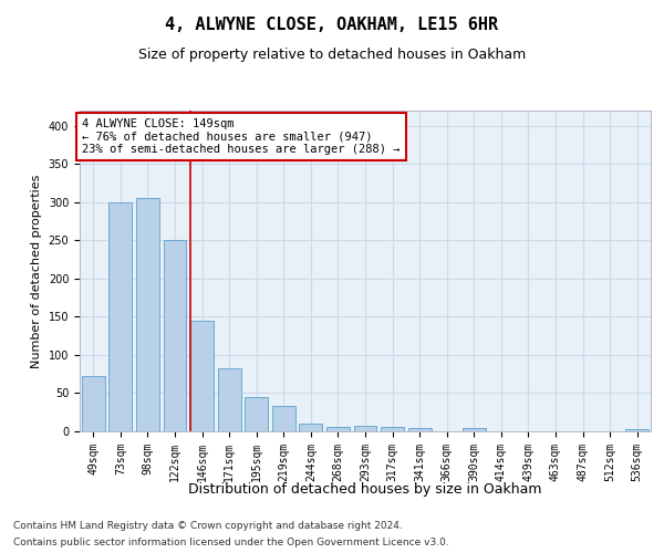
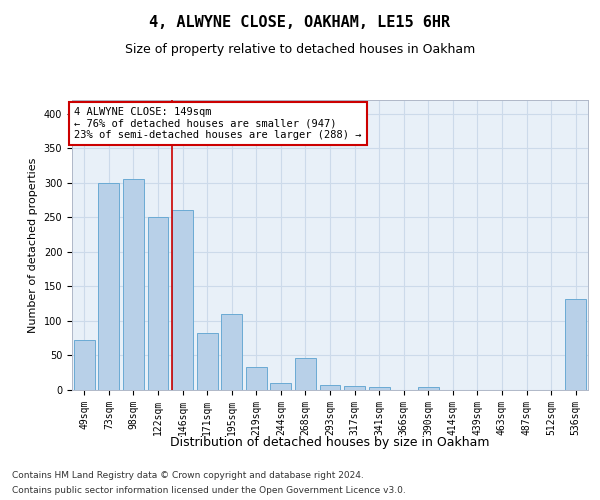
146sqm: 145 -> 260
195sqm: 45 -> 110
268sqm: 6 -> 46
536sqm: 3 -> 132
